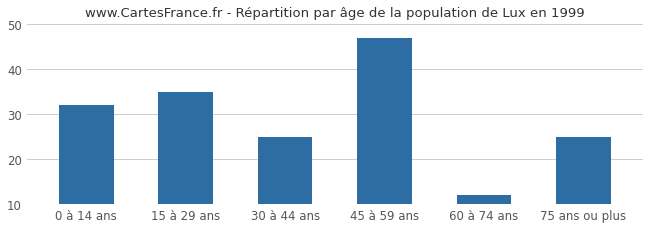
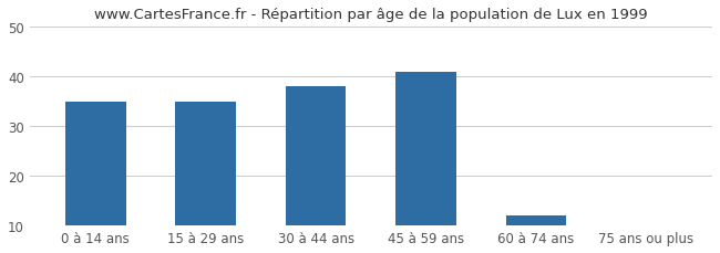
0 à 14 ans: 32 -> 35
30 à 44 ans: 25 -> 38
45 à 59 ans: 47 -> 41
75 ans ou plus: 25 -> 10
